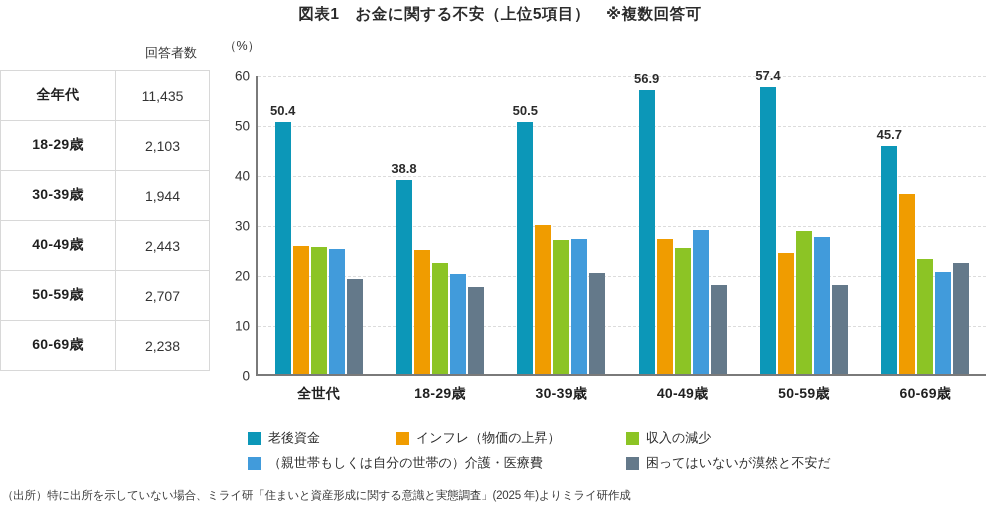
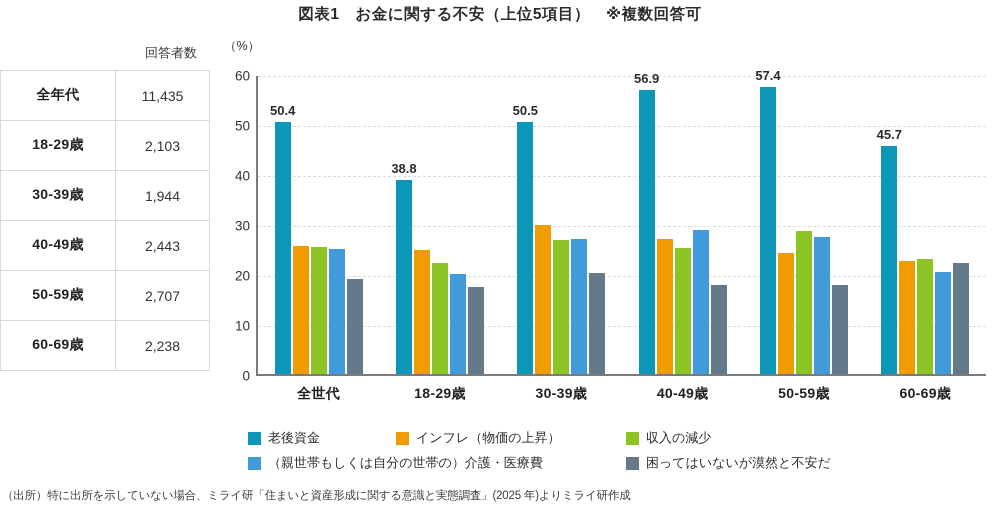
インフレ（物価の上昇）/60-69歳: 36 -> 23
